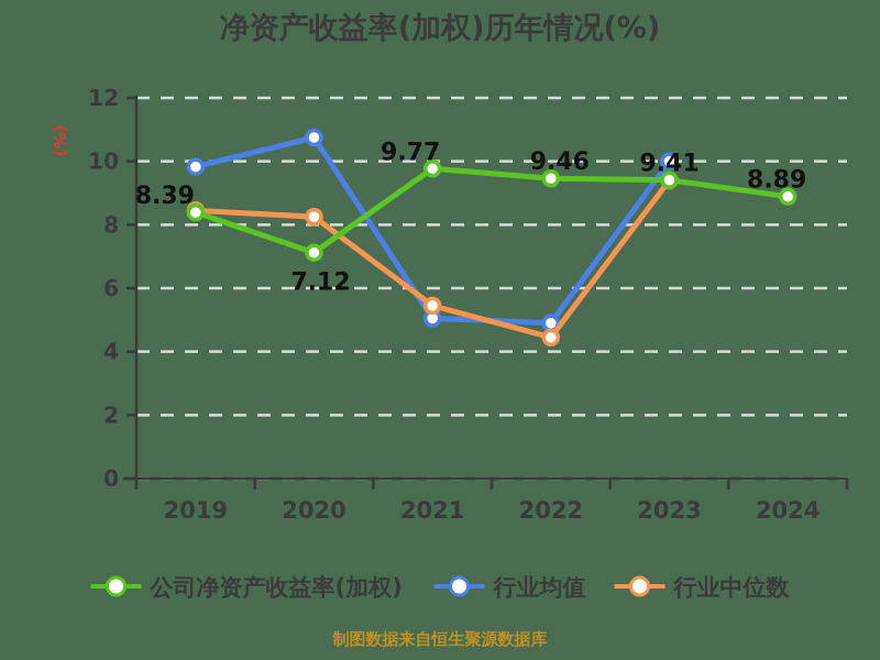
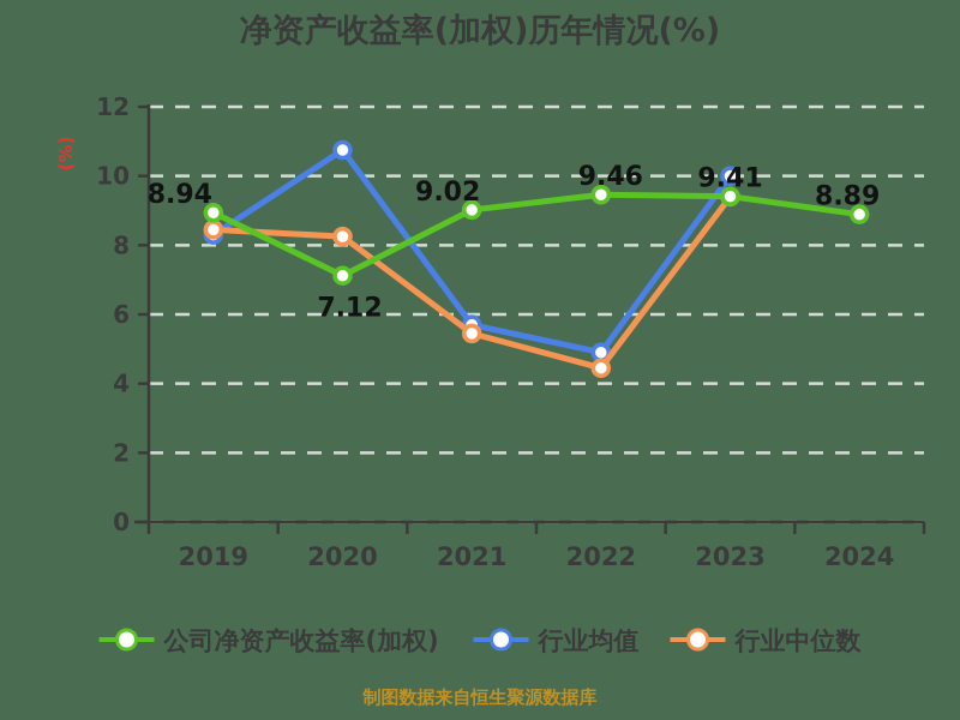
公司净资产收益率(加权)/2019: 8.39 -> 8.94
行业均值/2019: 9.8 -> 8.3
公司净资产收益率(加权)/2021: 9.77 -> 9.02
行业均值/2021: 5.0 -> 5.7
